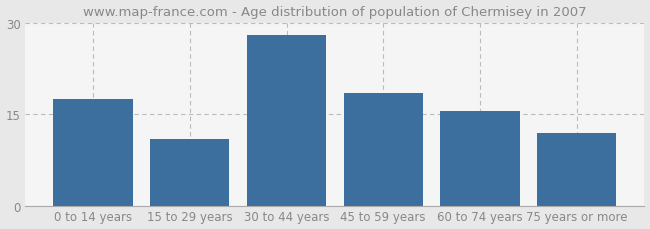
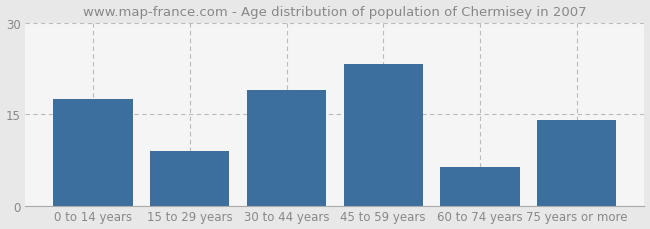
15 to 29 years: 11.0 -> 9.0
30 to 44 years: 28.0 -> 19.0
45 to 59 years: 18.5 -> 23.2
60 to 74 years: 15.5 -> 6.4
75 years or more: 12.0 -> 14.0
